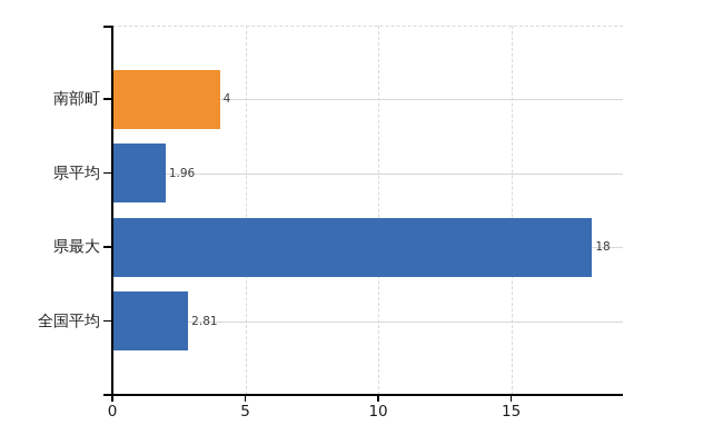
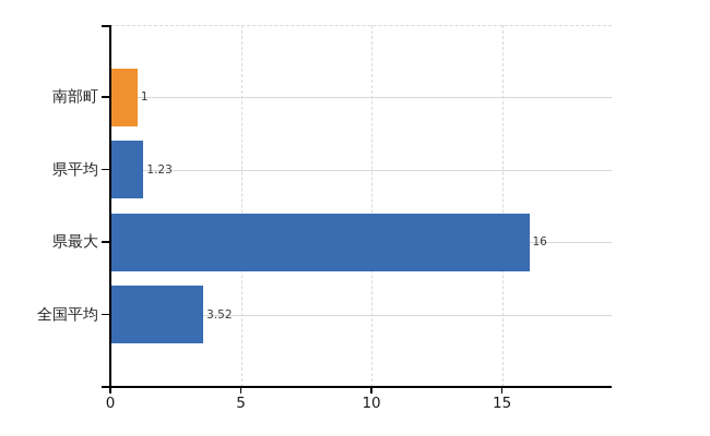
南部町: 4 -> 1
県平均: 1.96 -> 1.23
県最大: 18 -> 16
全国平均: 2.81 -> 3.52
